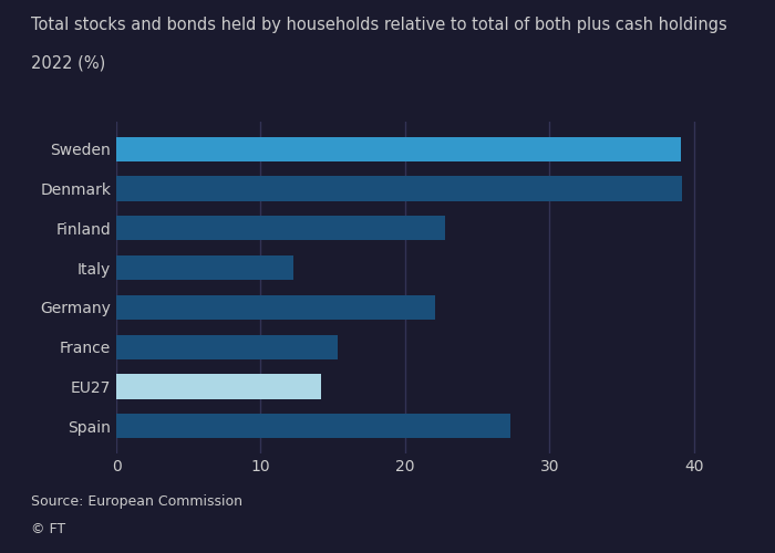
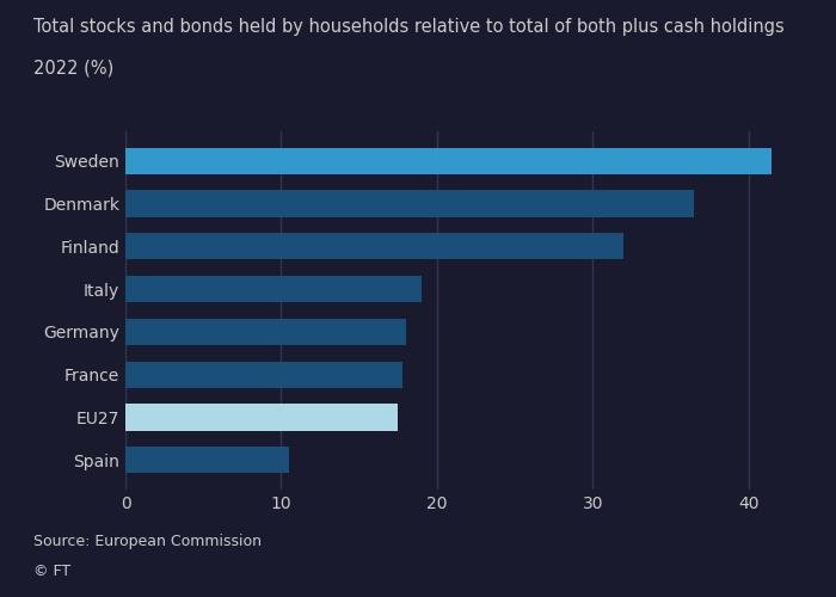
Sweden: 39.1 -> 41.5
Denmark: 39.2 -> 36.5
Finland: 22.8 -> 32.0
Italy: 12.3 -> 19.0
Germany: 22.1 -> 18.0
France: 15.3 -> 17.8
EU27: 14.2 -> 17.5
Spain: 27.3 -> 10.5
